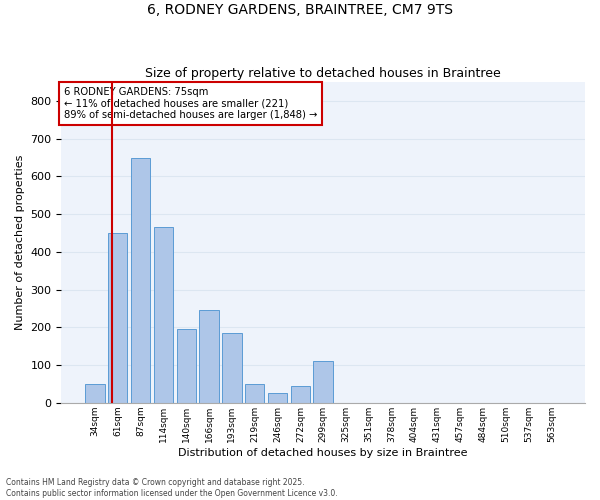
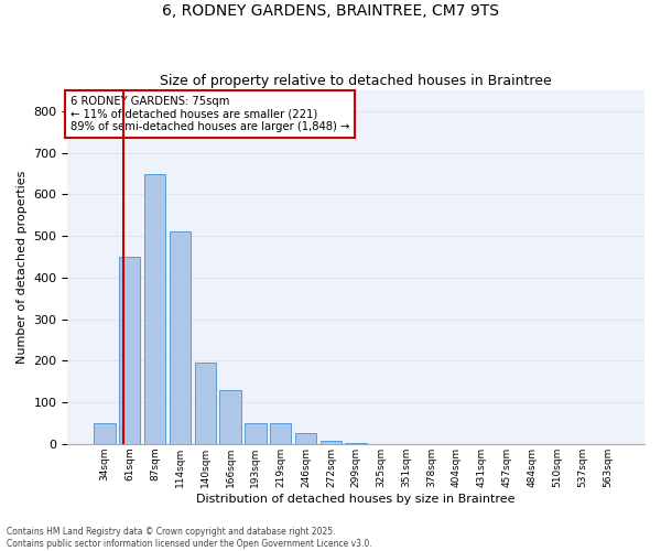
114sqm: 465 -> 510
166sqm: 245 -> 130
193sqm: 185 -> 50
272sqm: 45 -> 8
299sqm: 110 -> 3
